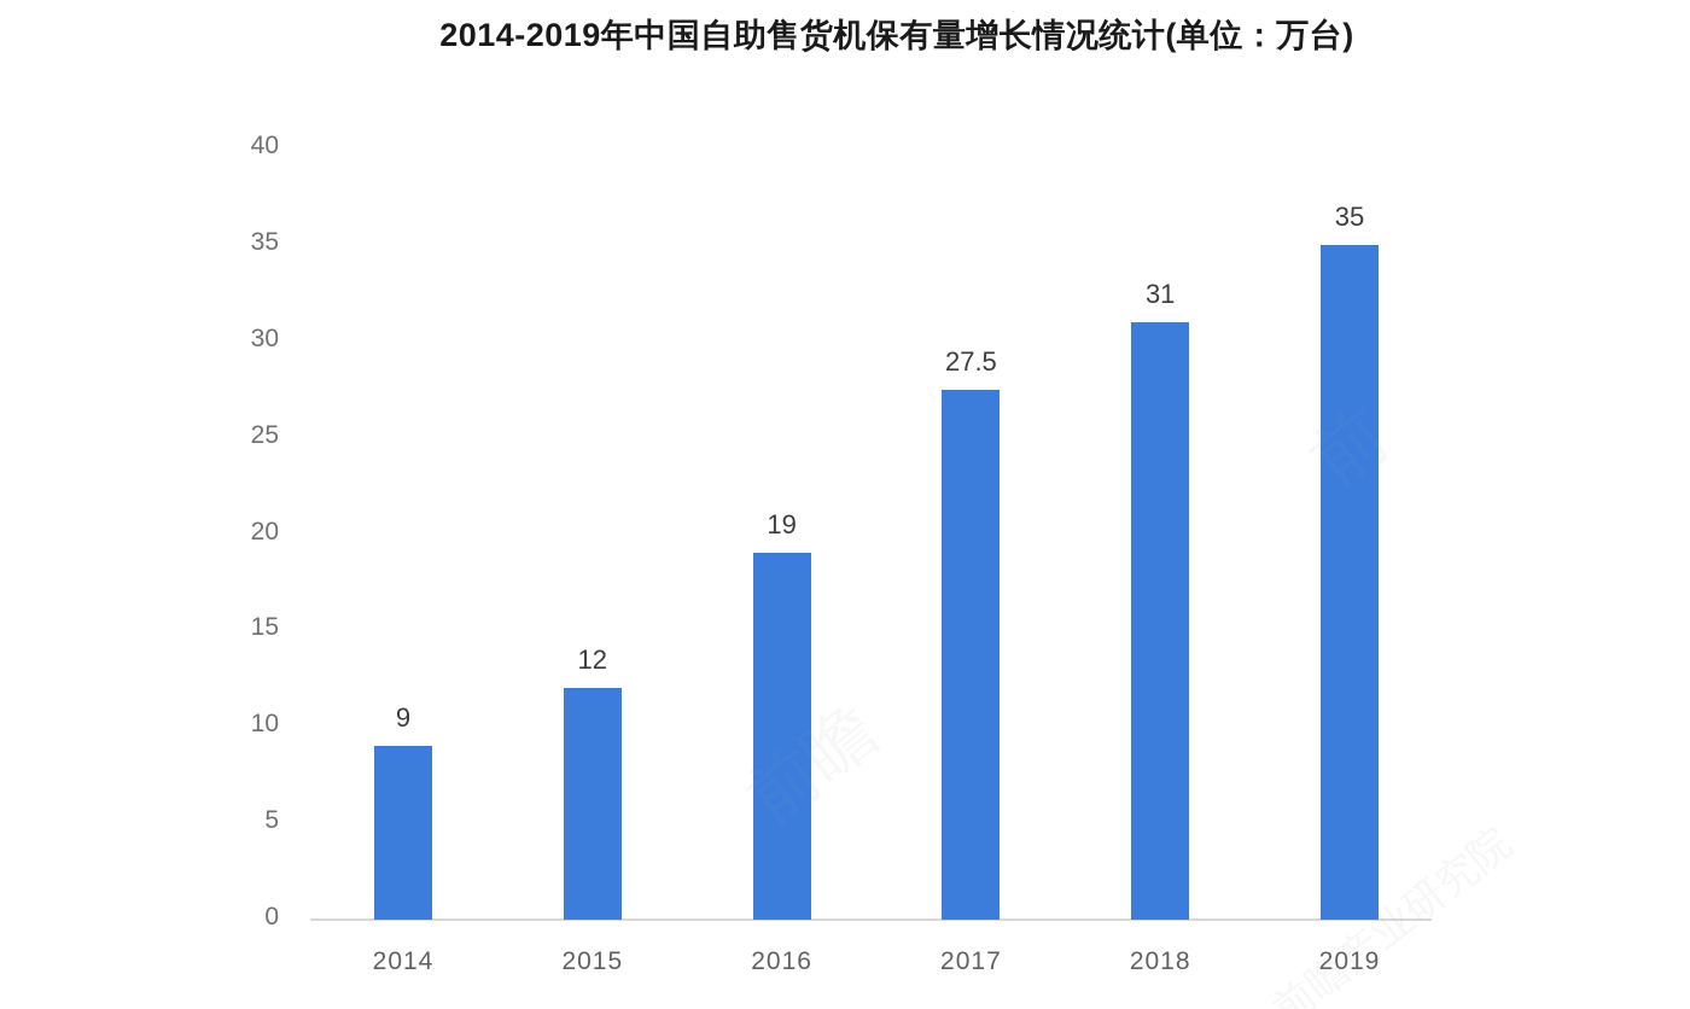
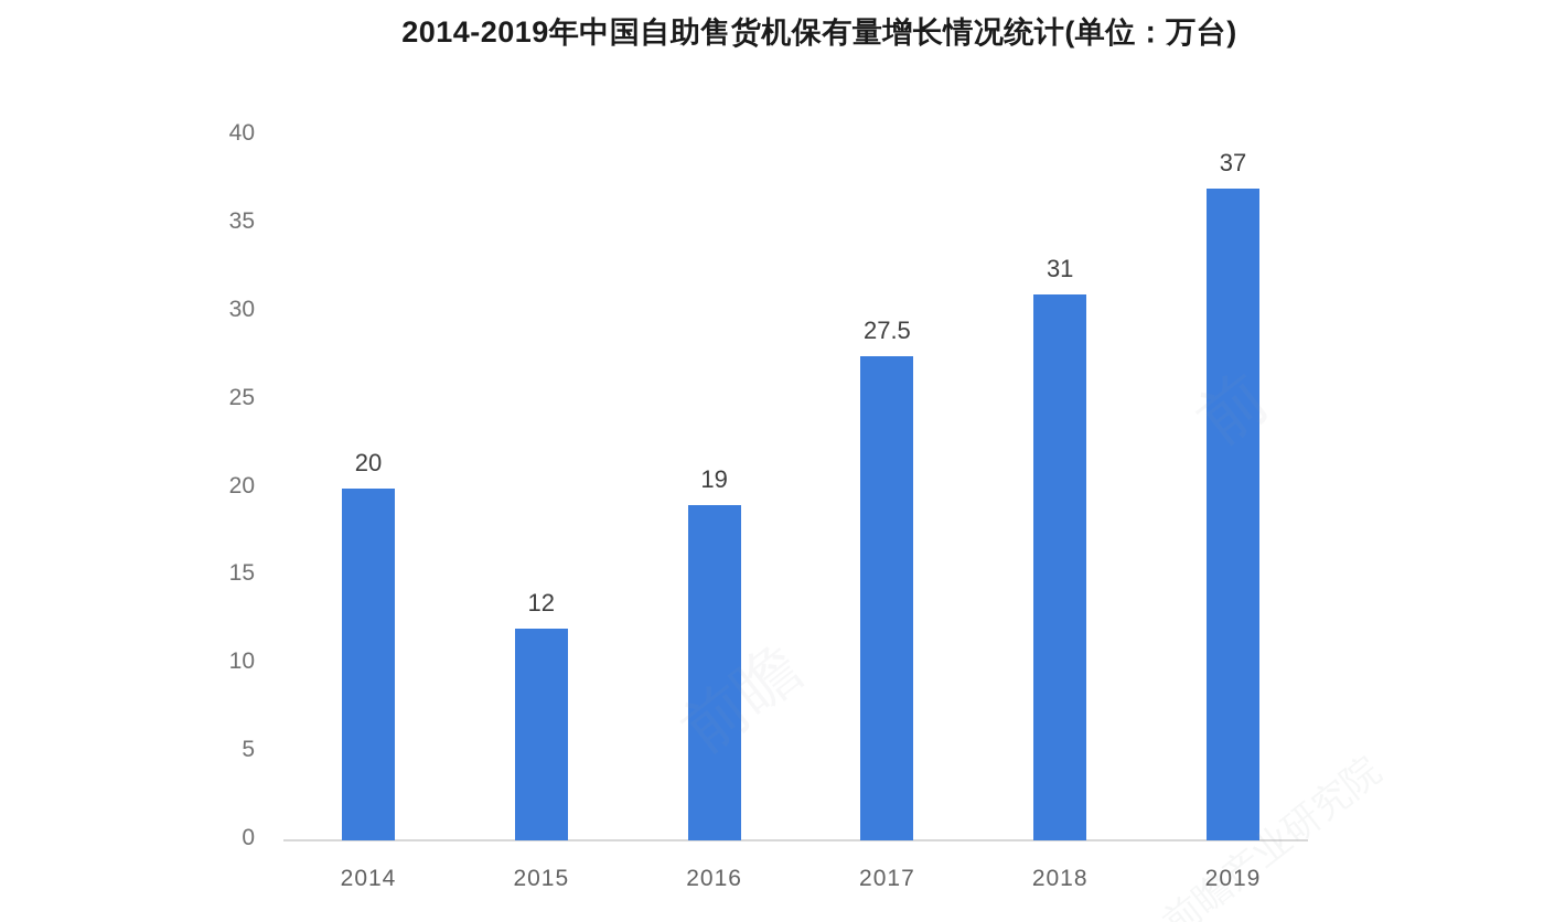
2014: 9 -> 20
2019: 35 -> 37
